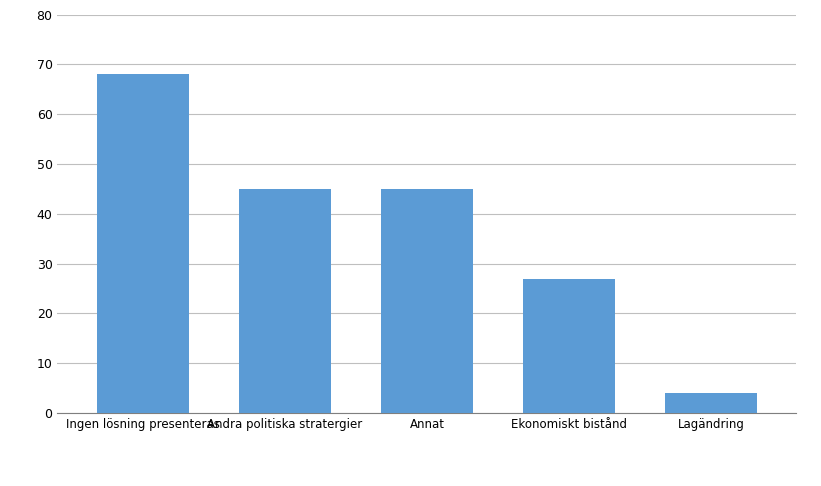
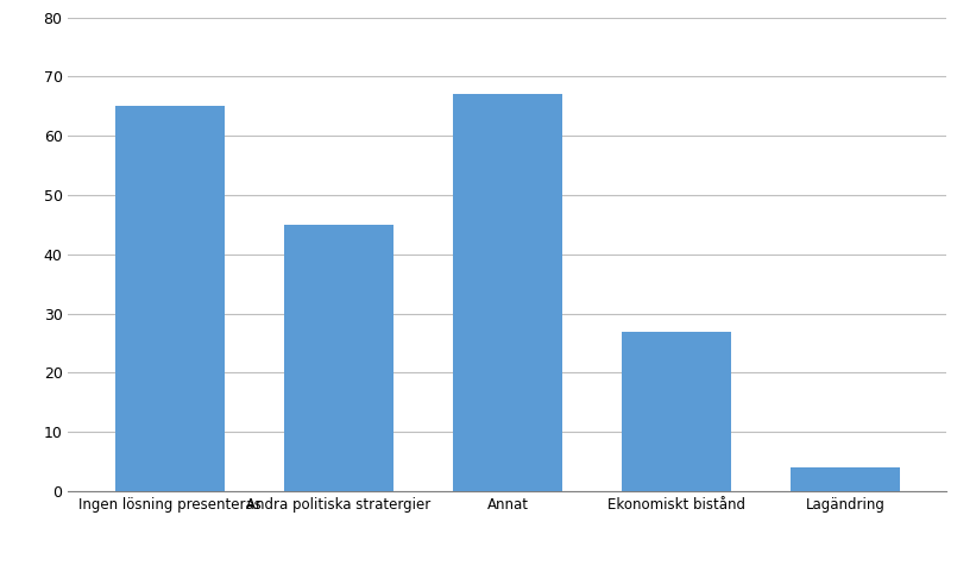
Ingen lösning presenteras: 68 -> 65
Annat: 45 -> 67
